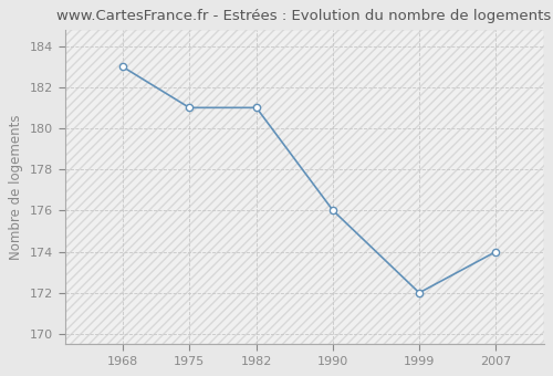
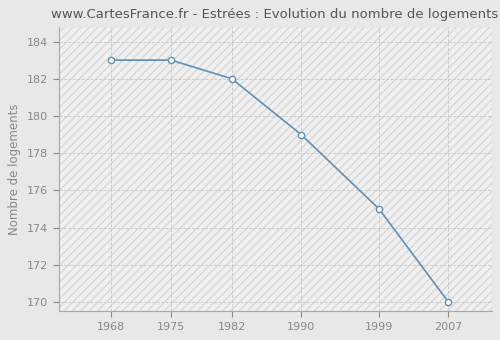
1975: 181 -> 183
1982: 181 -> 182
1990: 176 -> 179
1999: 172 -> 175
2007: 174 -> 170
